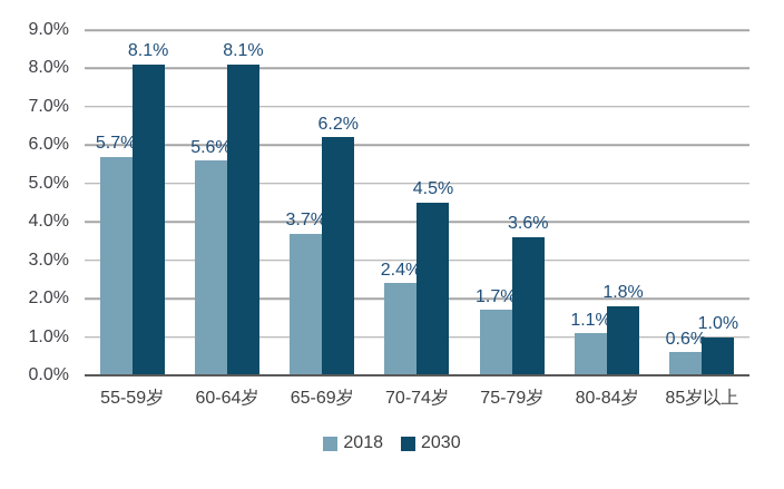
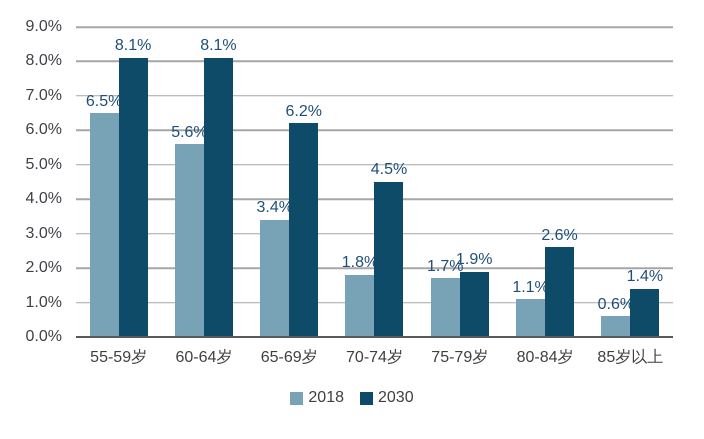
2018/55-59岁: 5.7% -> 6.5%
2018/65-69岁: 3.7% -> 3.4%
2018/70-74岁: 2.4% -> 1.8%
2030/75-79岁: 3.6% -> 1.9%
2030/80-84岁: 1.8% -> 2.6%
2030/85岁以上: 1.0% -> 1.4%
